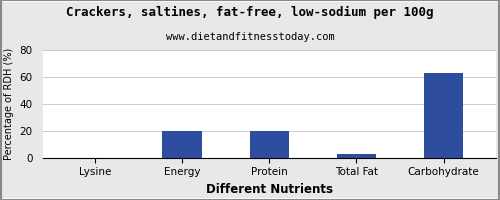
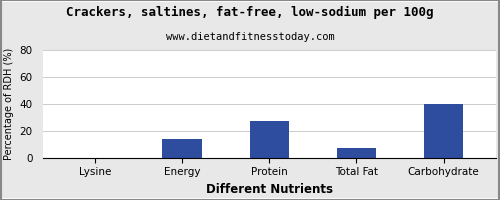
Energy: 20 -> 14
Protein: 20 -> 27
Total Fat: 2 -> 7
Carbohydrate: 63 -> 40
